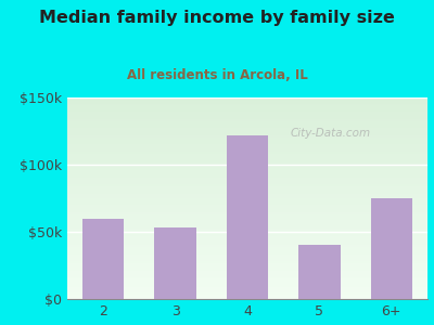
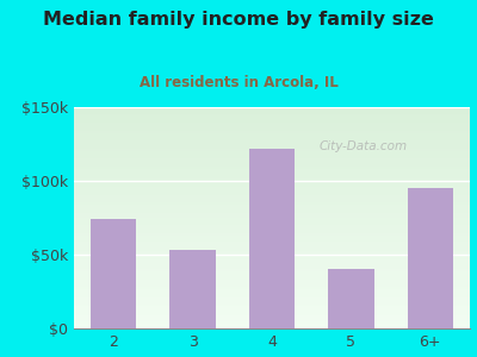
2: $60k -> $74k
6+: $75k -> $95k
